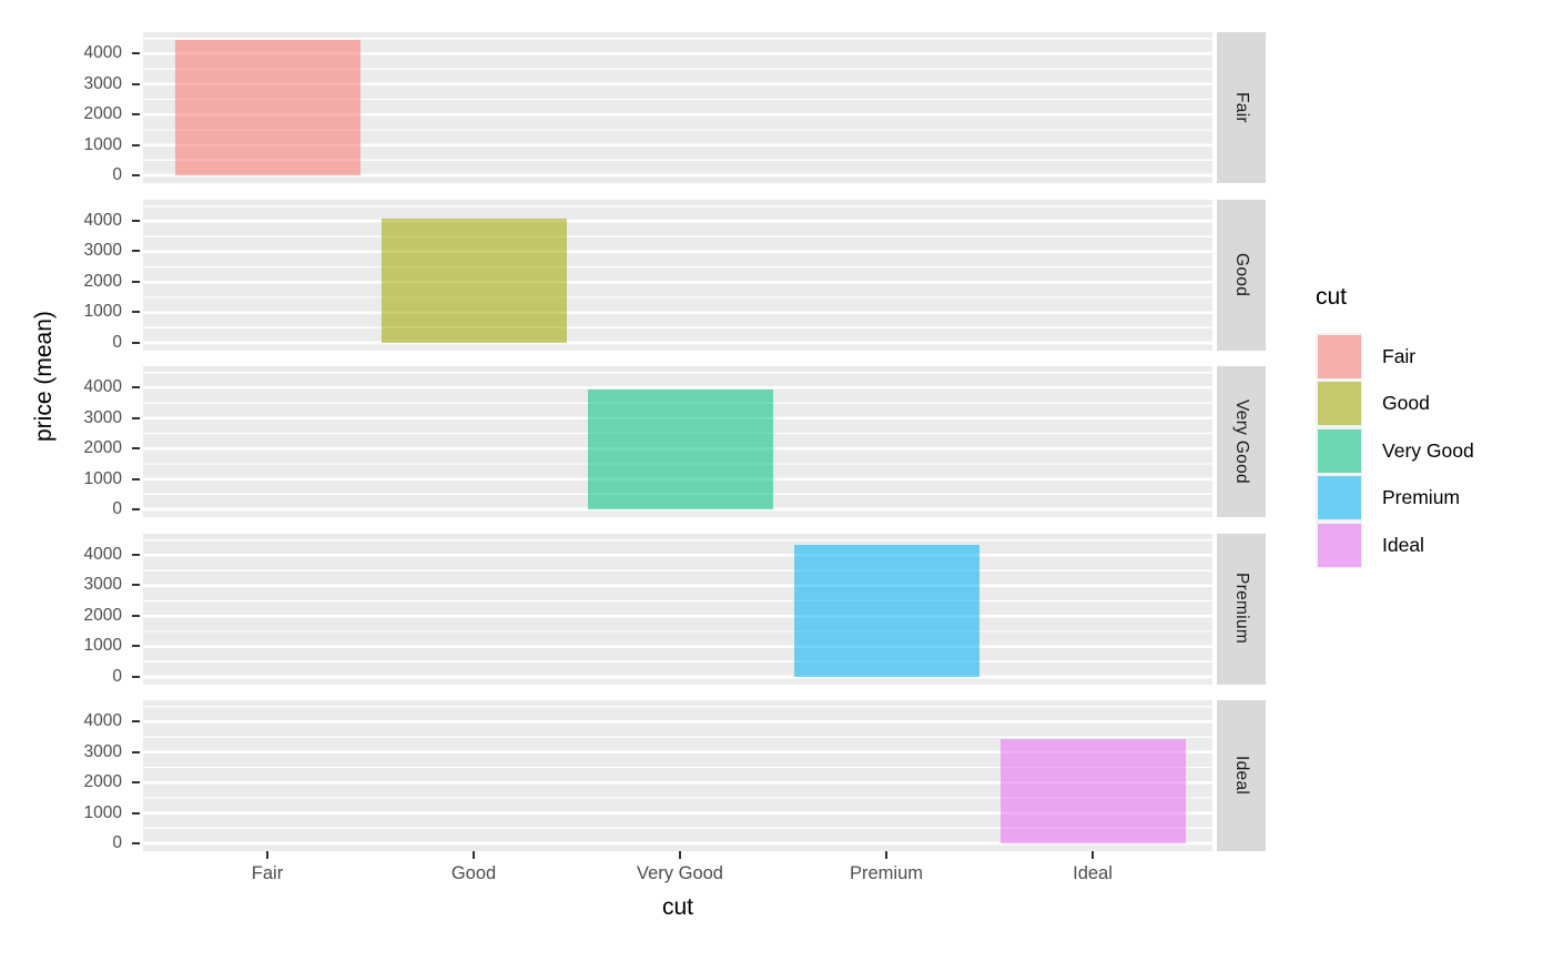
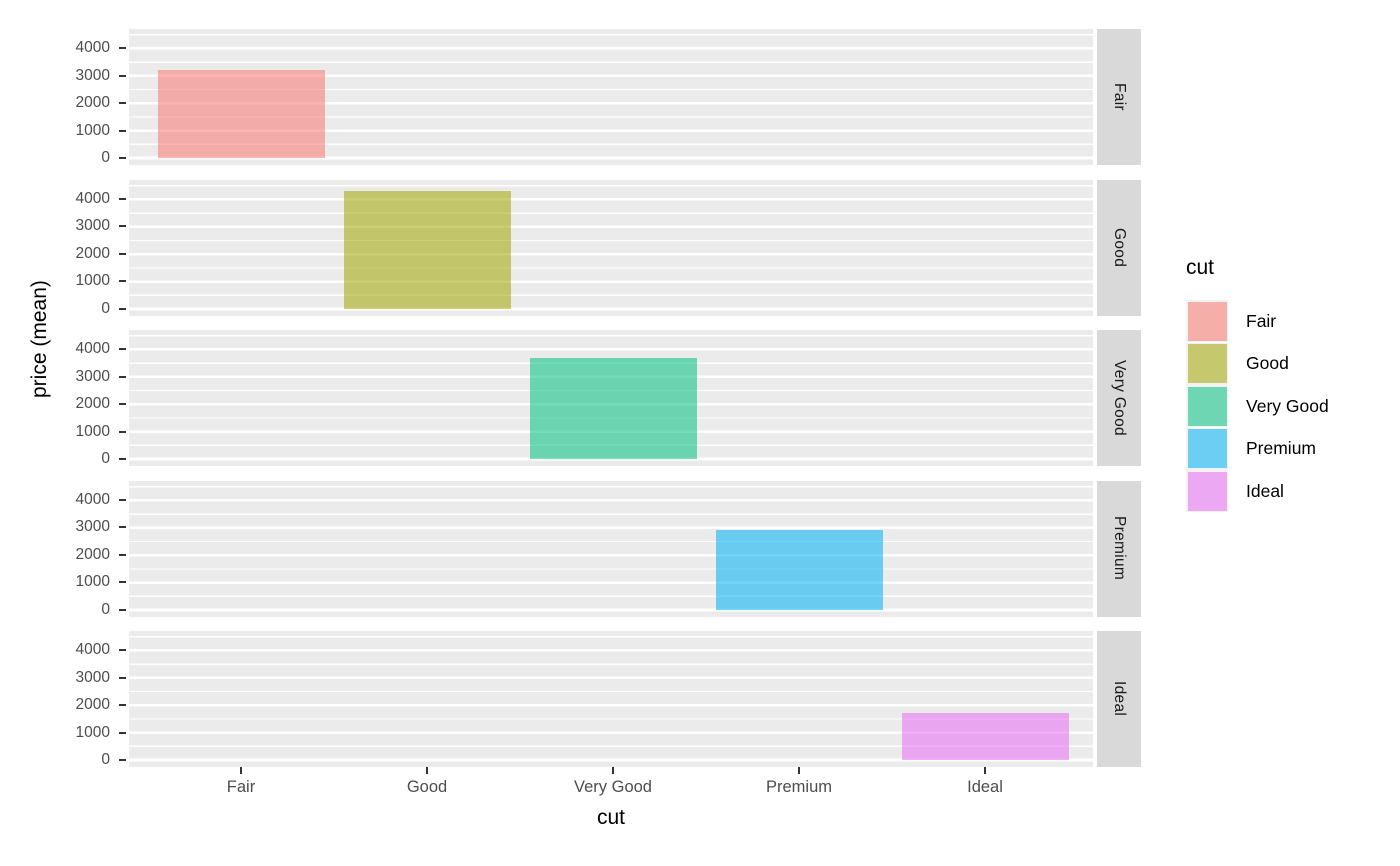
Fair: 4500 -> 3200
Good: 4100 -> 4300
Very Good: 3900 -> 3700
Premium: 4300 -> 2900
Ideal: 3400 -> 1700
